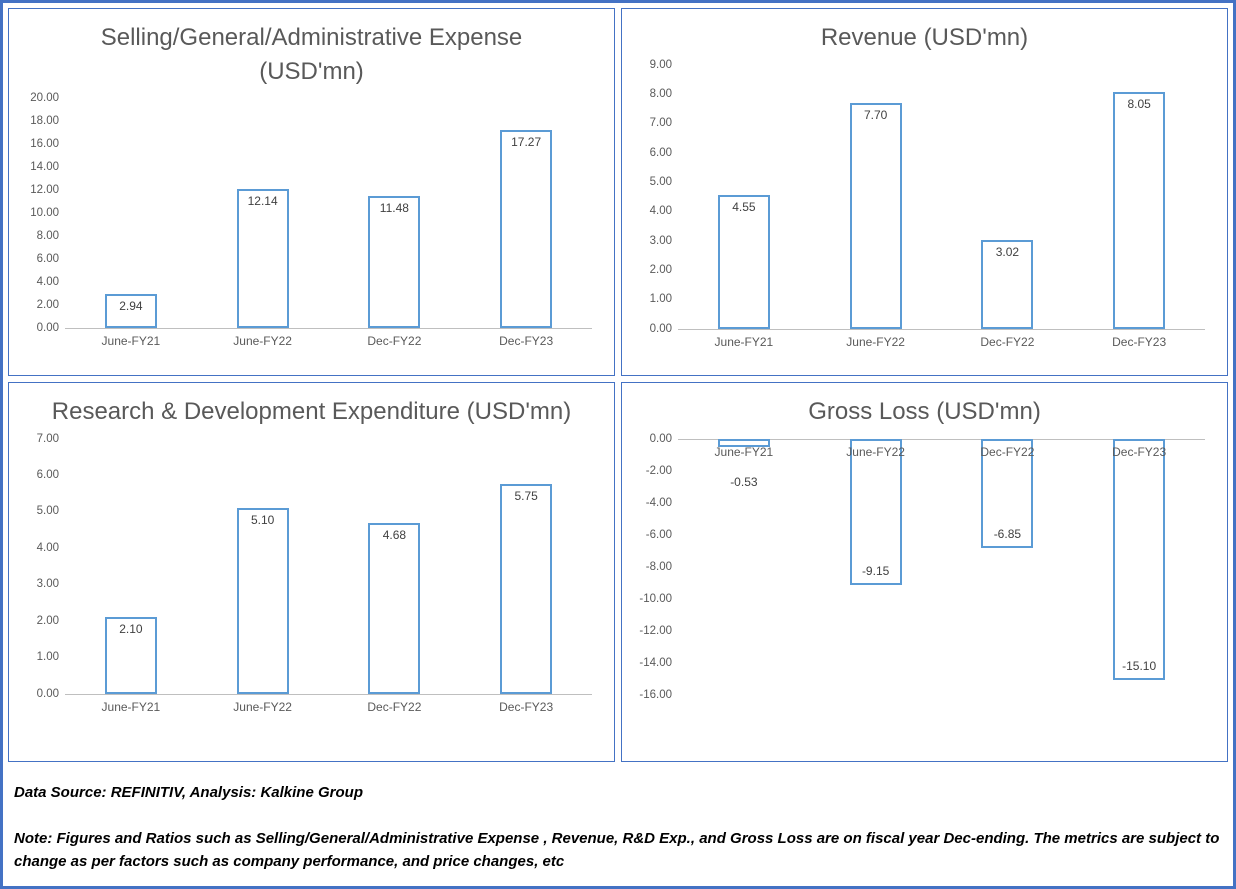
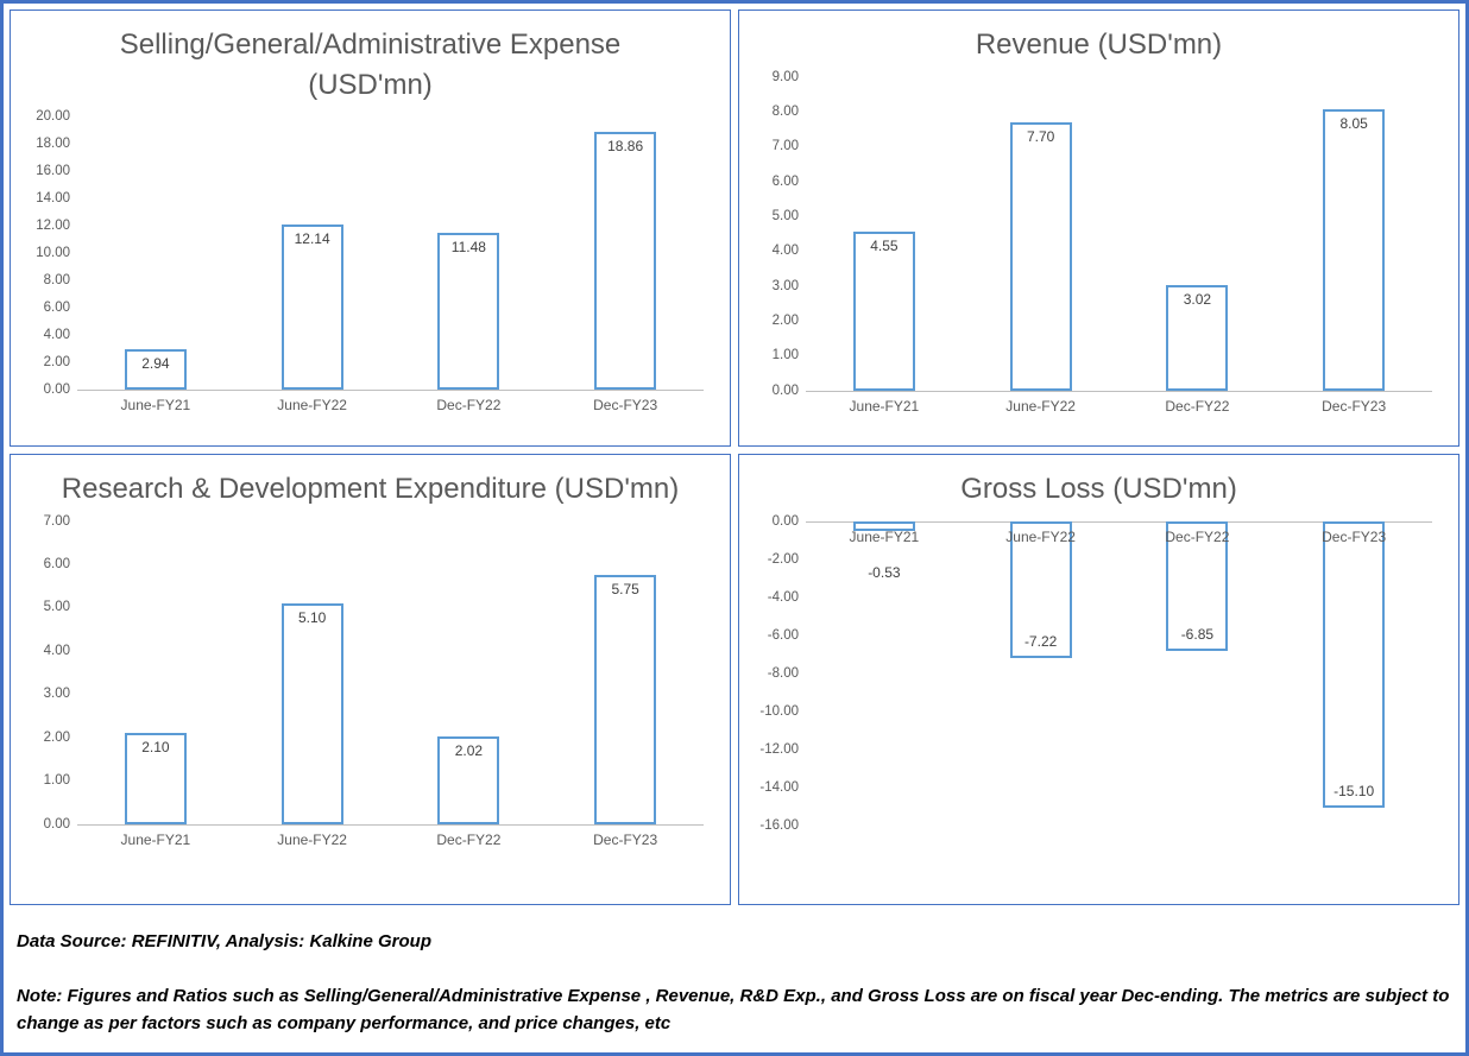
Selling/General/Administrative Expense (USD'mn)/Dec-FY23: 17.27 -> 18.86
Research & Development Expenditure (USD'mn)/Dec-FY22: 4.68 -> 2.02
Gross Loss (USD'mn)/June-FY22: -9.15 -> -7.22
